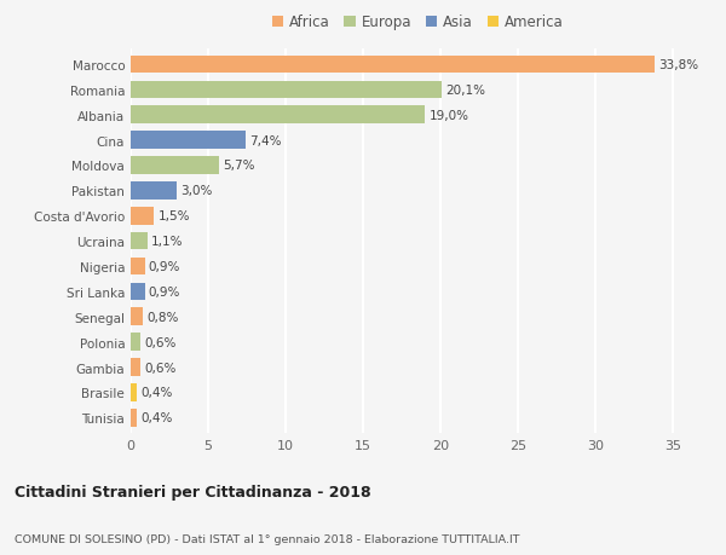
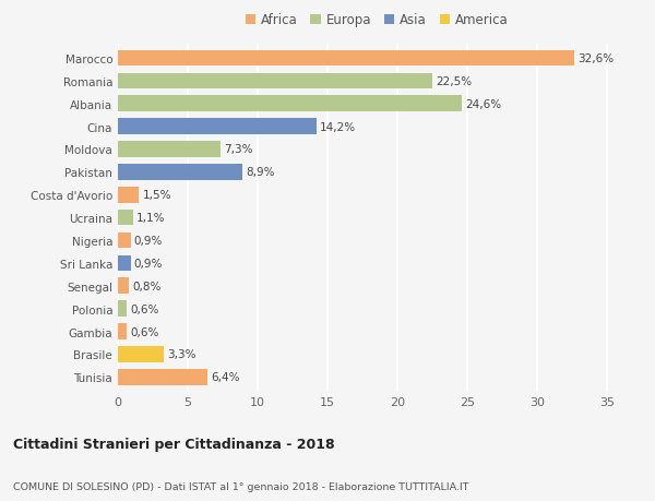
Marocco: 33,8% -> 32,6%
Romania: 20,1% -> 22,5%
Albania: 19,0% -> 24,6%
Cina: 7,4% -> 14,2%
Moldova: 5,7% -> 7,3%
Pakistan: 3,0% -> 8,9%
Brasile: 0,4% -> 3,3%
Tunisia: 0,4% -> 6,4%
